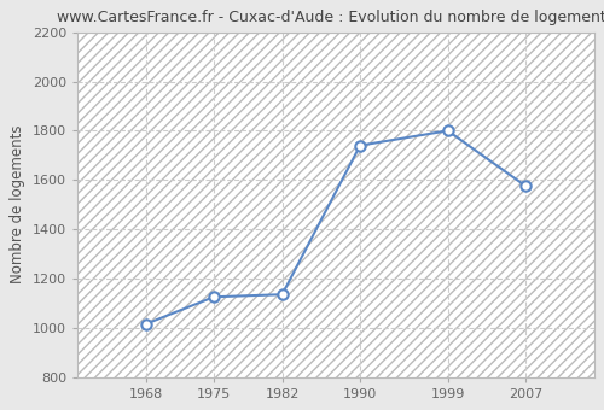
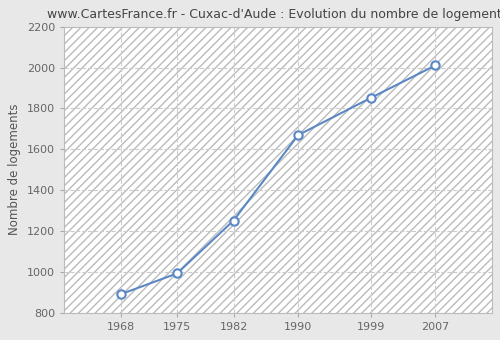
1968: 1015 -> 890
1975: 1125 -> 992
1982: 1135 -> 1251
1990: 1740 -> 1669
1999: 1800 -> 1851
2007: 1575 -> 2010
